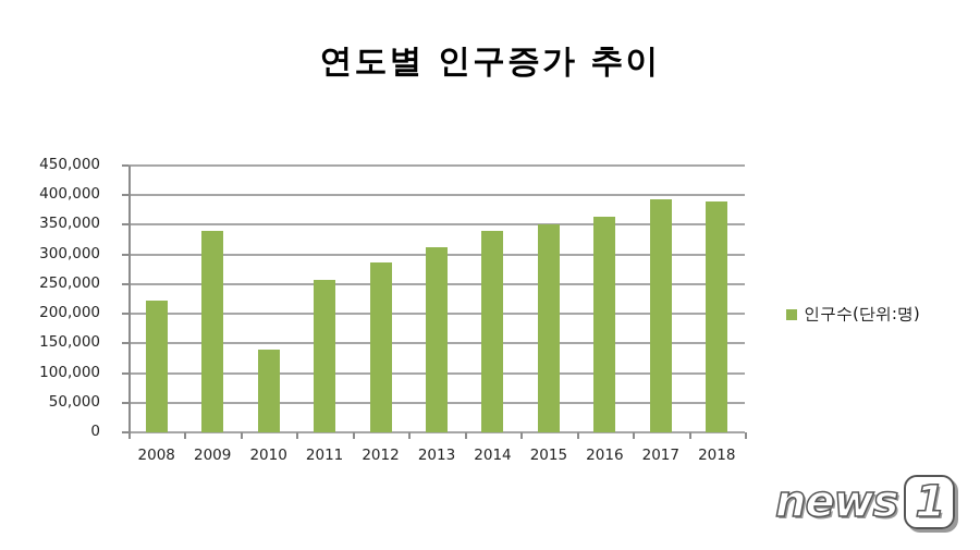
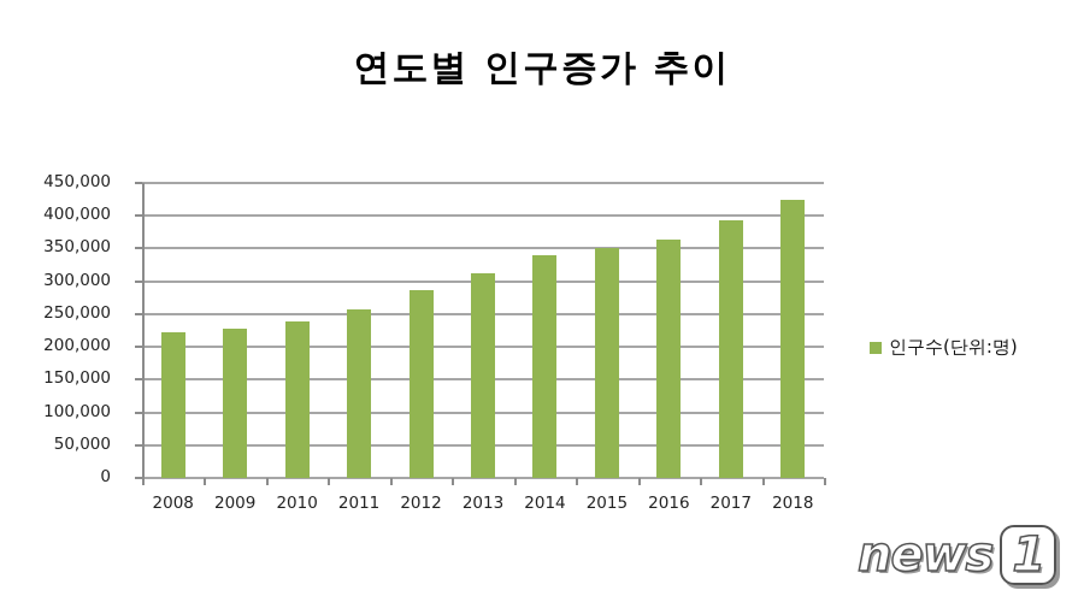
2009: 340000 -> 230000
2010: 140000 -> 240000
2018: 390000 -> 420000
